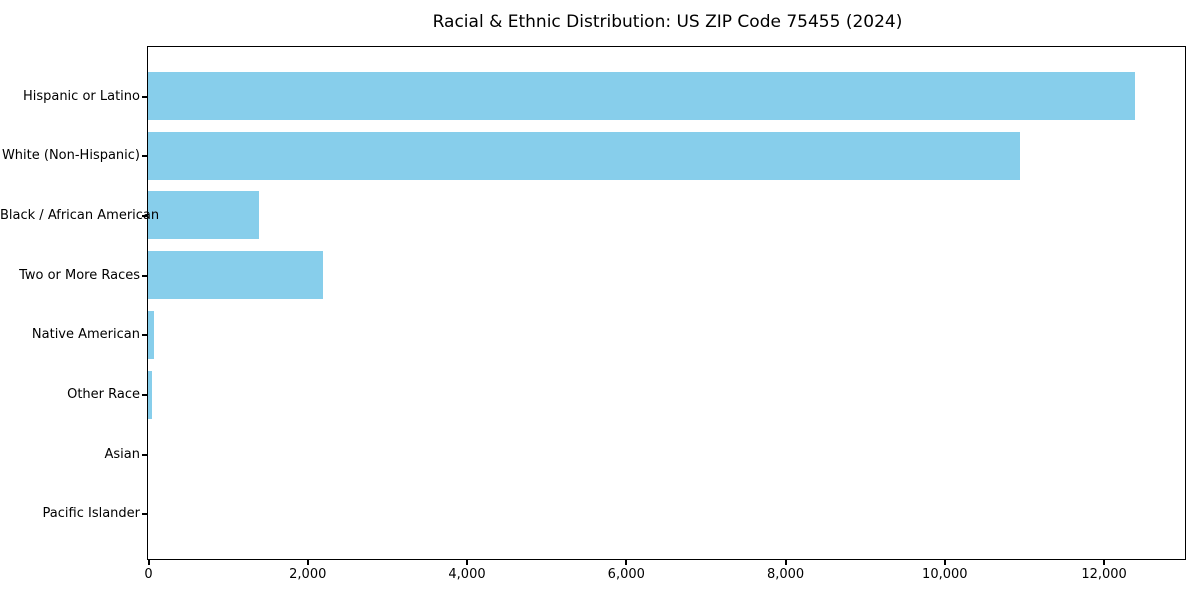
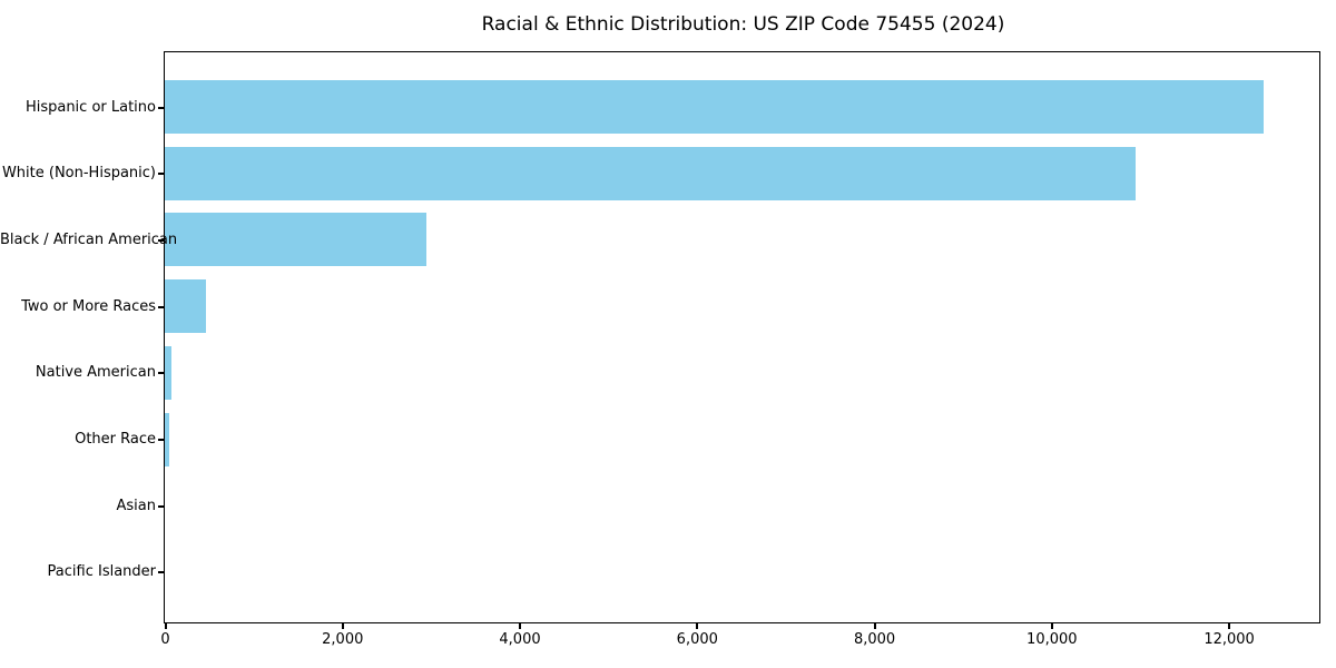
Black / African American: 1400 -> 3000
Two or More Races: 2200 -> 500
